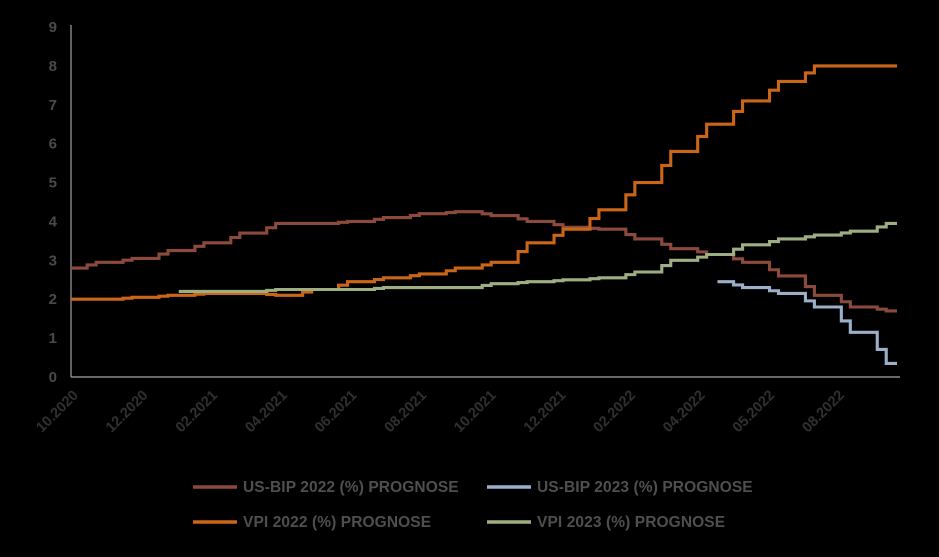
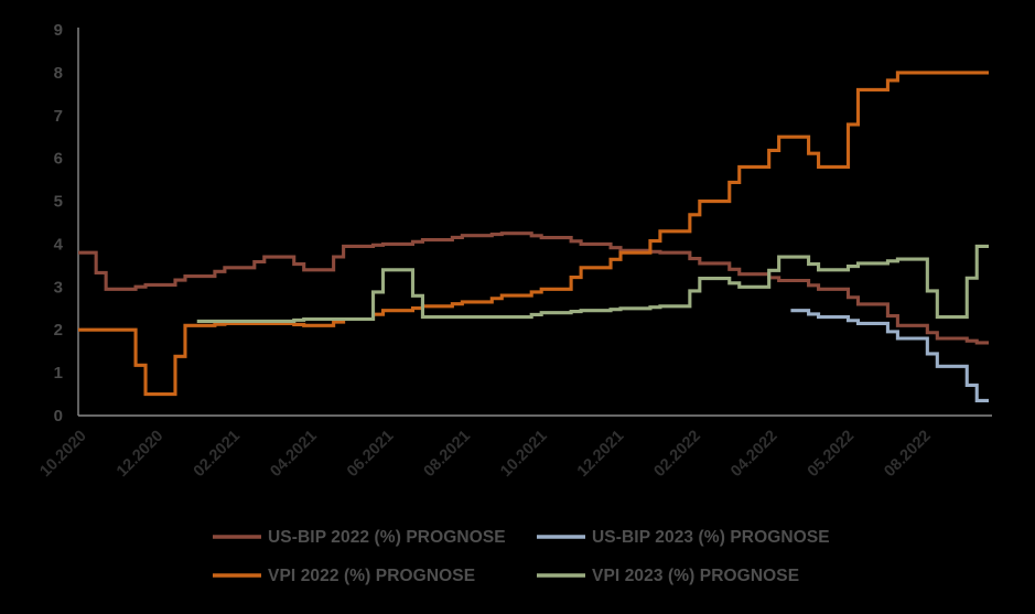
US-BIP 2022 (%) PROGNOSE/10.2020: 2.8 -> 3.8
VPI 2022 (%) PROGNOSE/12.2020: 2.0 -> 0.5
US-BIP 2022 (%) PROGNOSE/04.2021: 4.0 -> 3.4
VPI 2023 (%) PROGNOSE/06.2021: 2.2 -> 3.4
VPI 2023 (%) PROGNOSE/02.2022: 2.7 -> 3.2
VPI 2023 (%) PROGNOSE/04.2022: 3.1 -> 3.7
VPI 2022 (%) PROGNOSE/05.2022: 7.1 -> 5.8
VPI 2023 (%) PROGNOSE/08.2022: 3.8 -> 2.3
